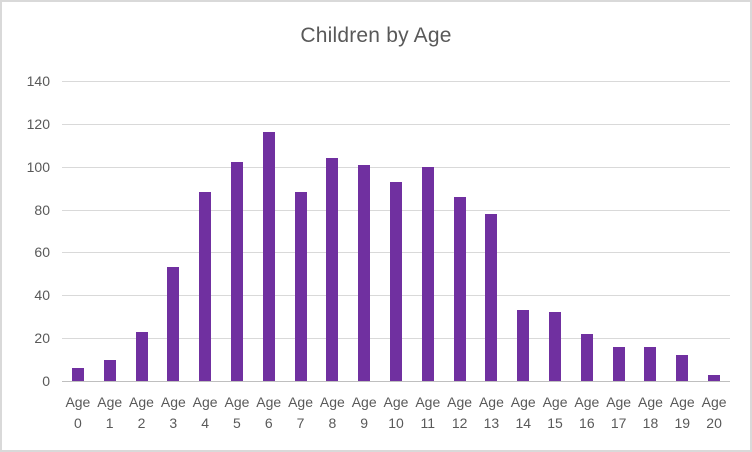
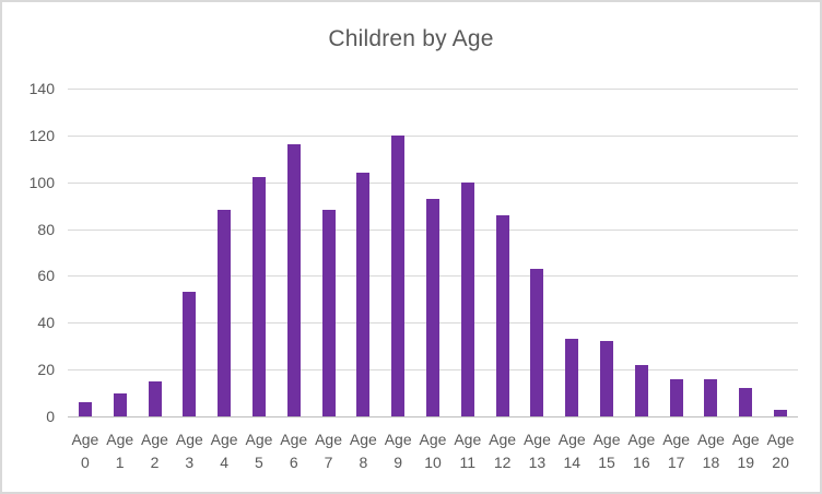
Age 2: 23 -> 15
Age 9: 101 -> 120
Age 13: 78 -> 63
